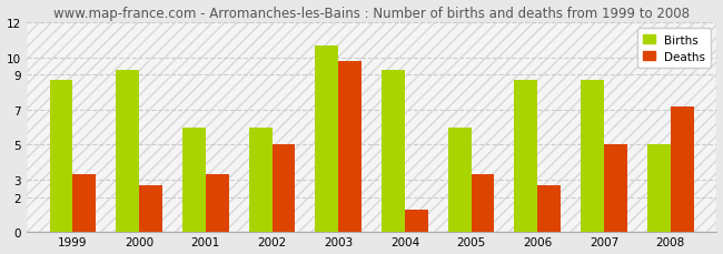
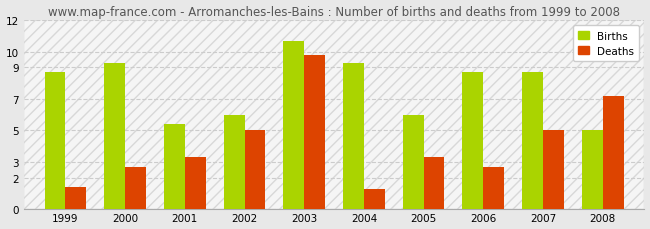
Deaths/1999: 3.3 -> 1.4
Births/2001: 6.0 -> 5.4
